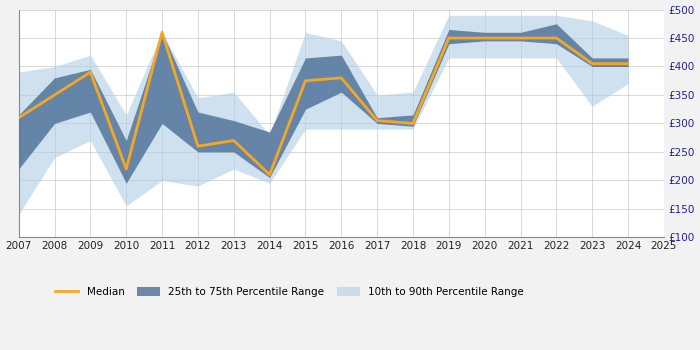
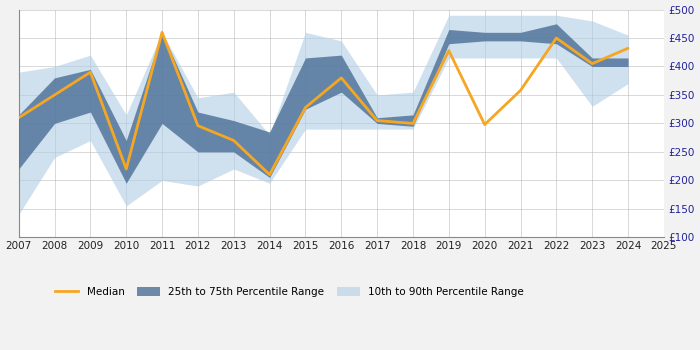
Median/2012: £260 -> £296
Median/2015: £375 -> £328
Median/2019: £450 -> £428
Median/2020: £450 -> £298
Median/2021: £450 -> £358
Median/2024: £405 -> £432
